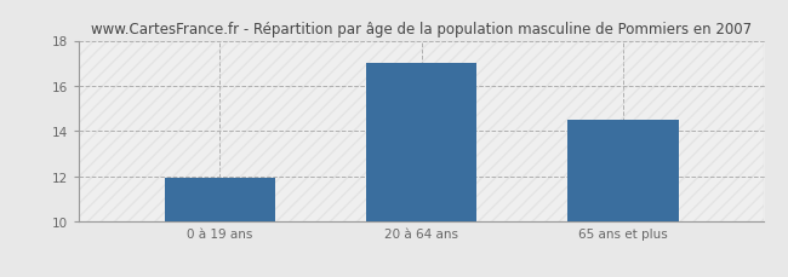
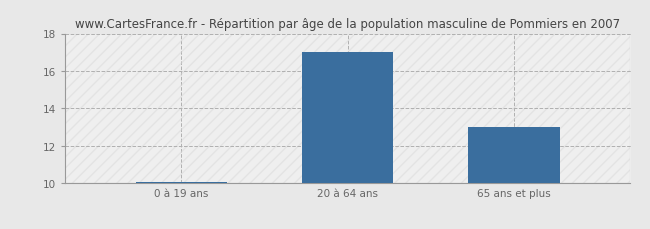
0 à 19 ans: 11.9 -> 10.1
65 ans et plus: 14.5 -> 13.0
